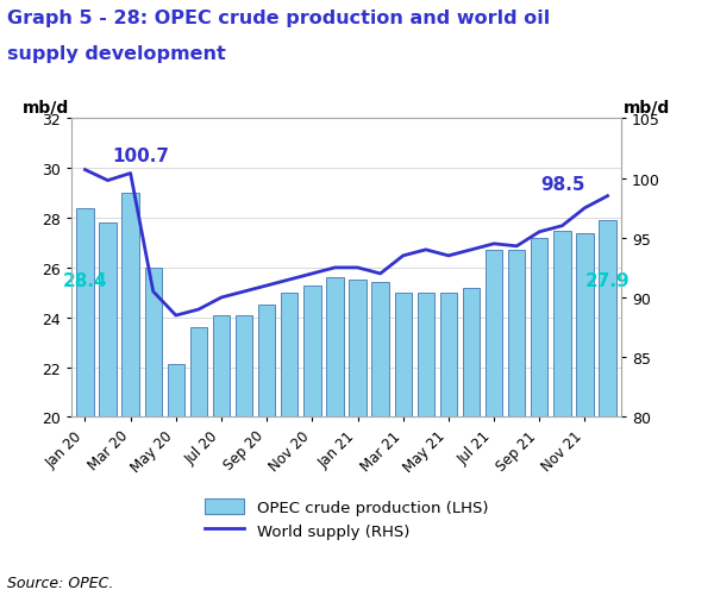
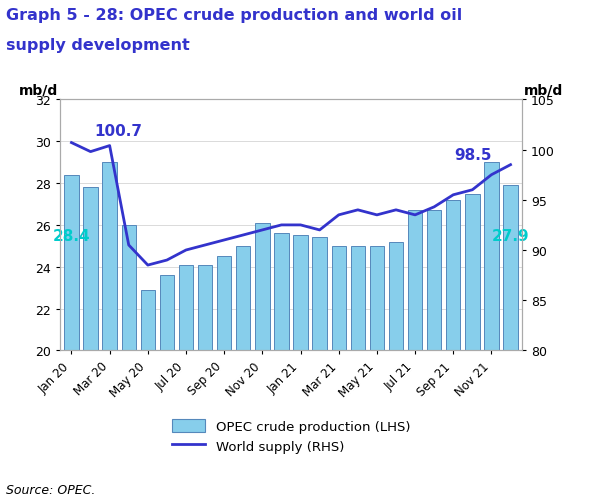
OPEC crude production (LHS)/May 20: 22.1 -> 22.9
OPEC crude production (LHS)/Nov 20: 25.3 -> 26.1
World supply (RHS)/Jul 21: 94.5 -> 93.5
OPEC crude production (LHS)/Nov 21: 27.4 -> 29.0
